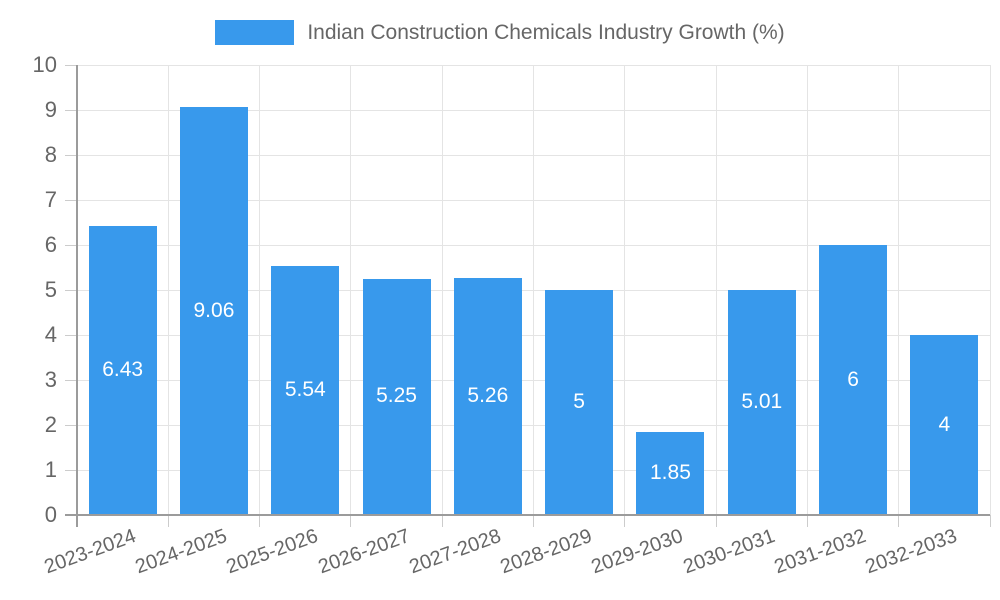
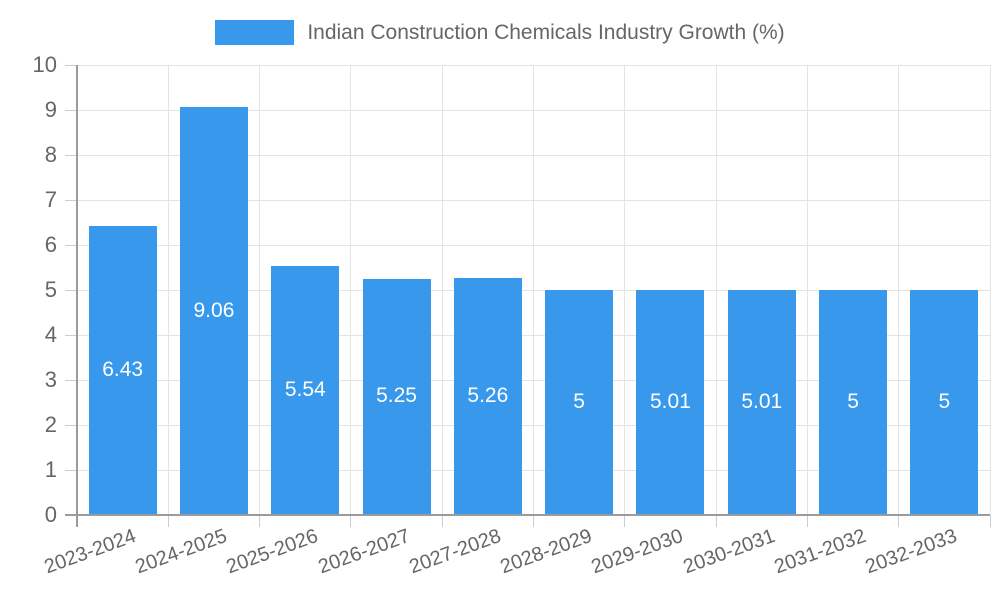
2029-2030: 1.85 -> 5.01
2031-2032: 6 -> 5
2032-2033: 4 -> 5
